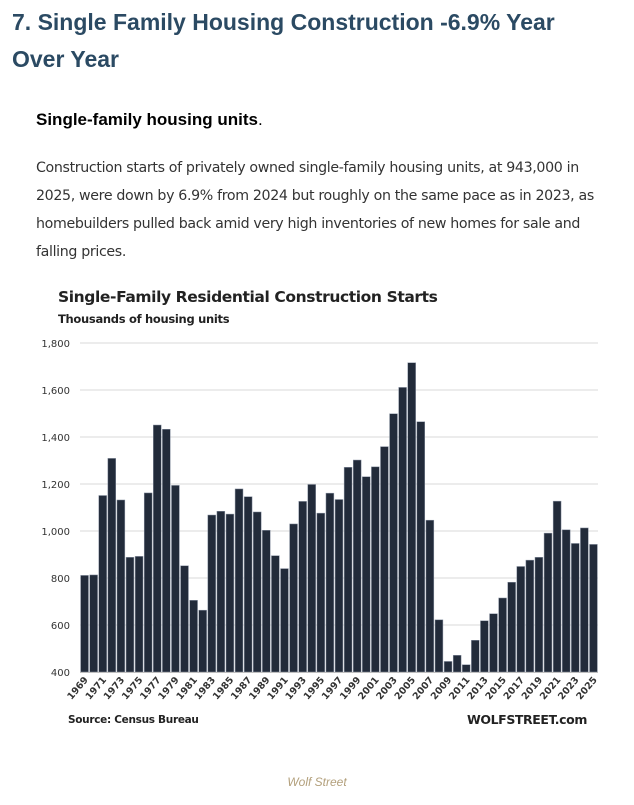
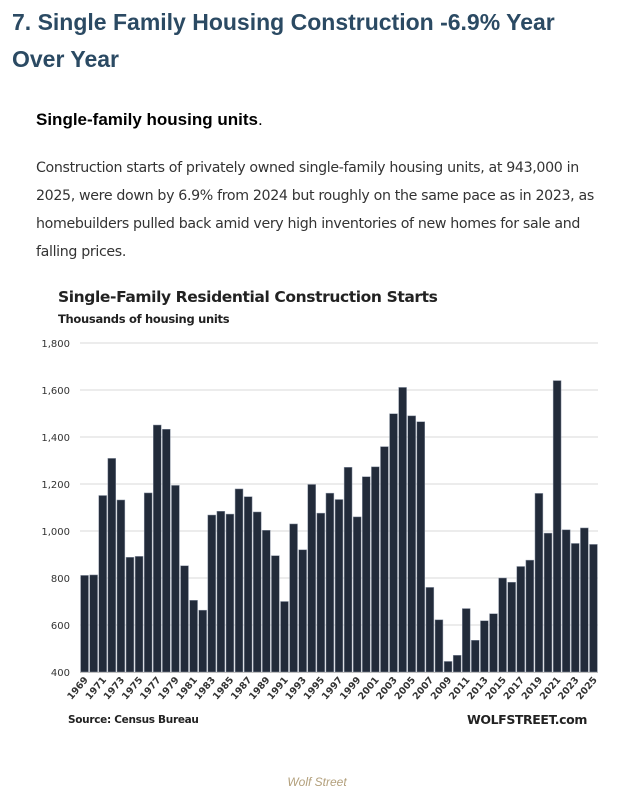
1991: 840 -> 700
1993: 1130 -> 920
1999: 1300 -> 1060
2005: 1720 -> 1490
2007: 1050 -> 760
2011: 430 -> 670
2015: 720 -> 800
2019: 890 -> 1160
2021: 1130 -> 1640
